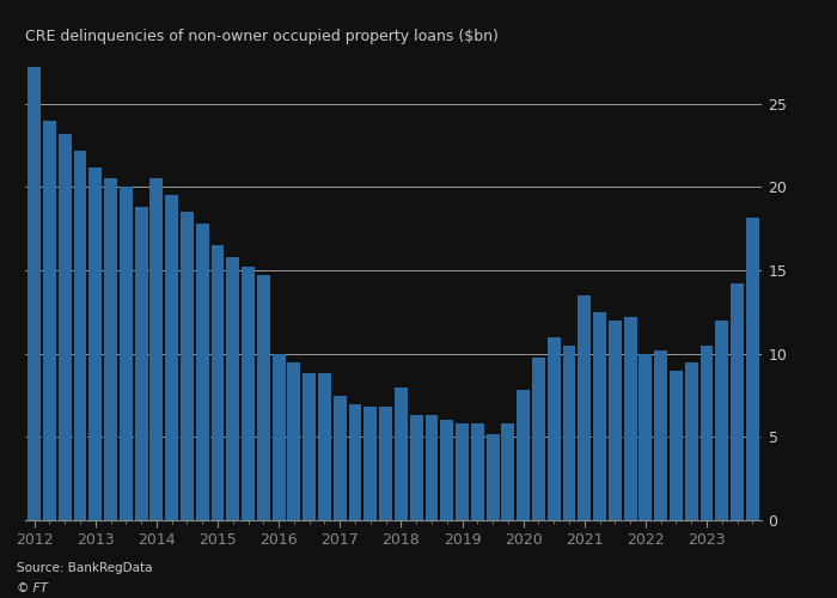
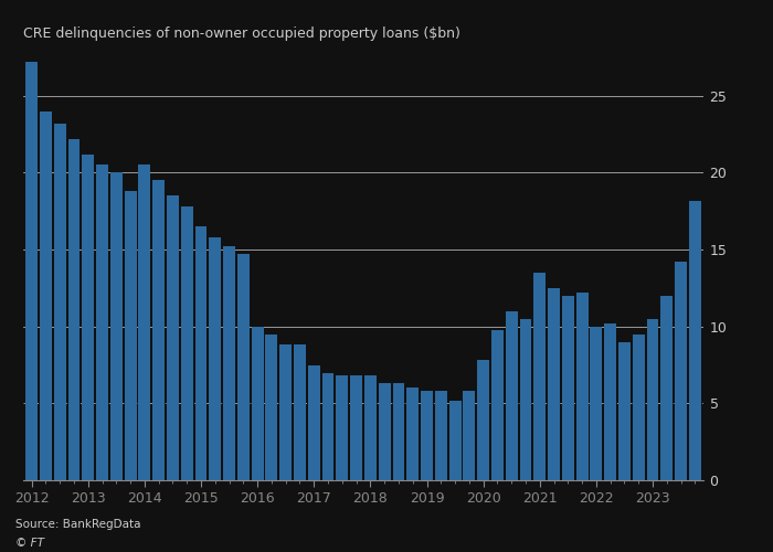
2018: 8.0 -> 6.8
